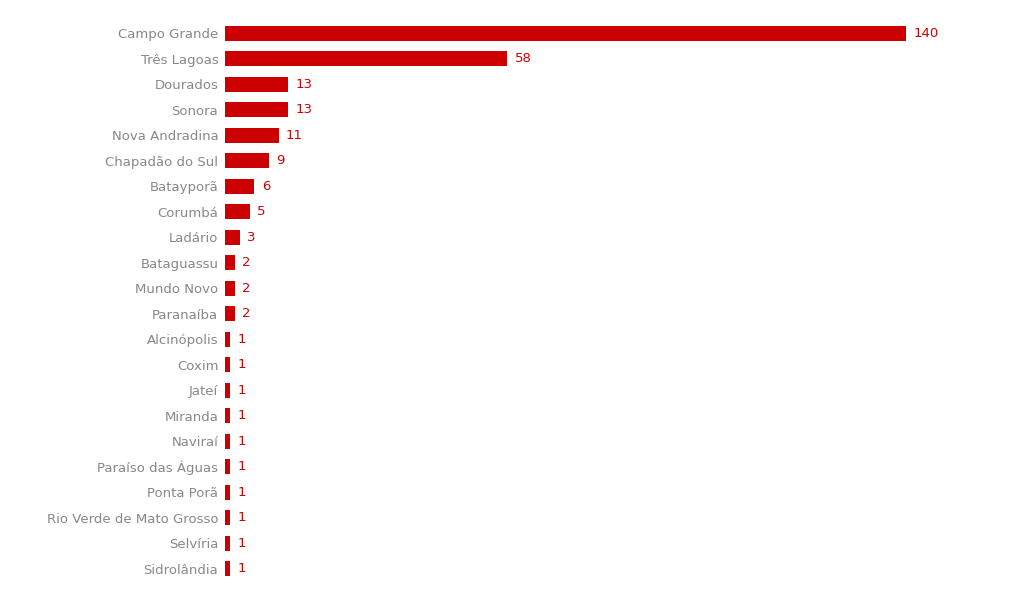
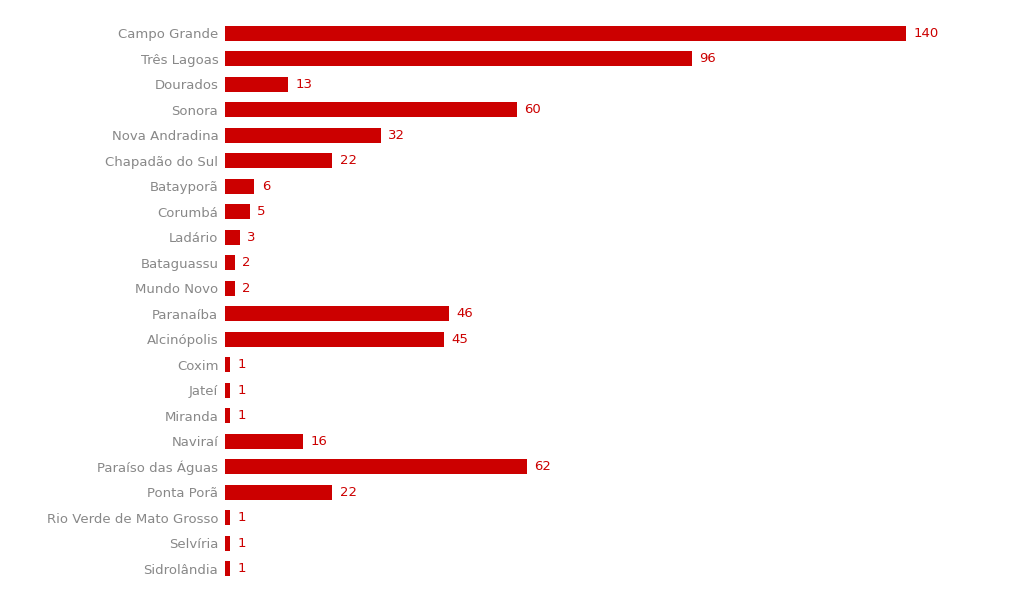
Três Lagoas: 58 -> 96
Sonora: 13 -> 60
Nova Andradina: 11 -> 32
Chapadão do Sul: 9 -> 22
Paranaíba: 2 -> 46
Alcinópolis: 1 -> 45
Naviraí: 1 -> 16
Paraíso das Águas: 1 -> 62
Ponta Porã: 1 -> 22
